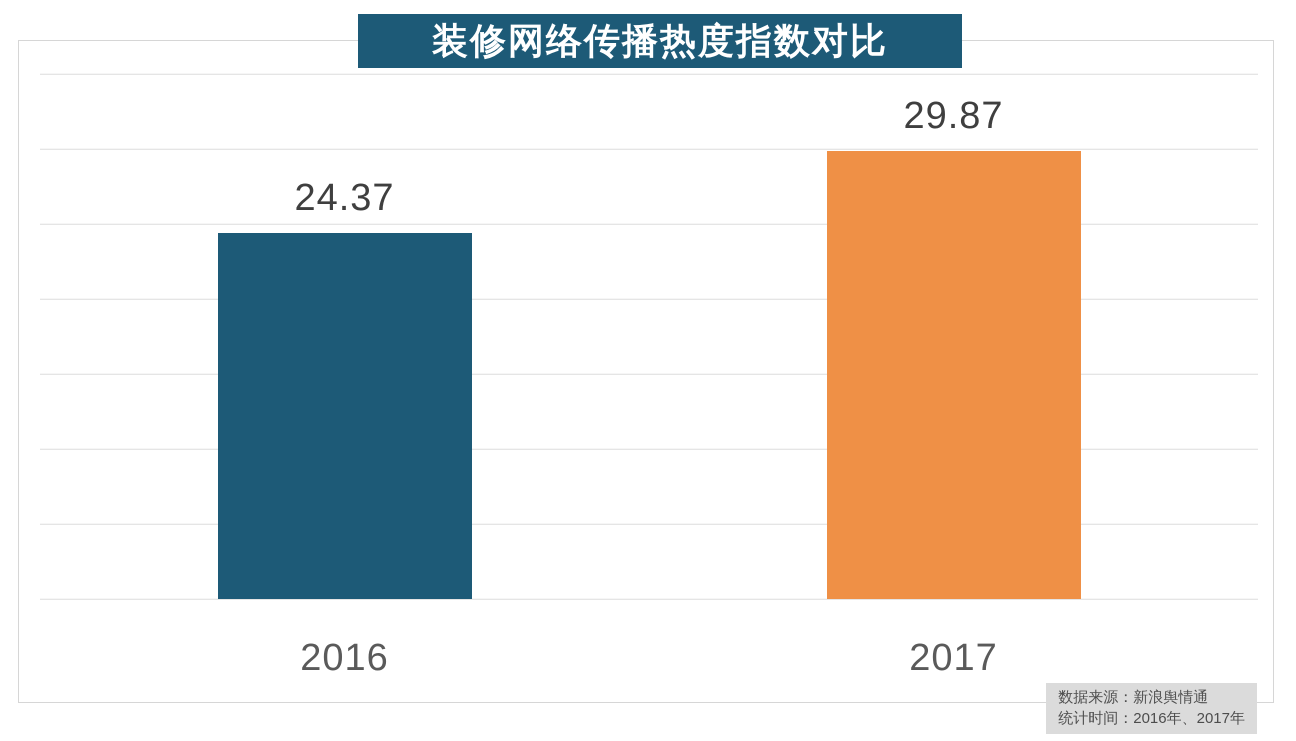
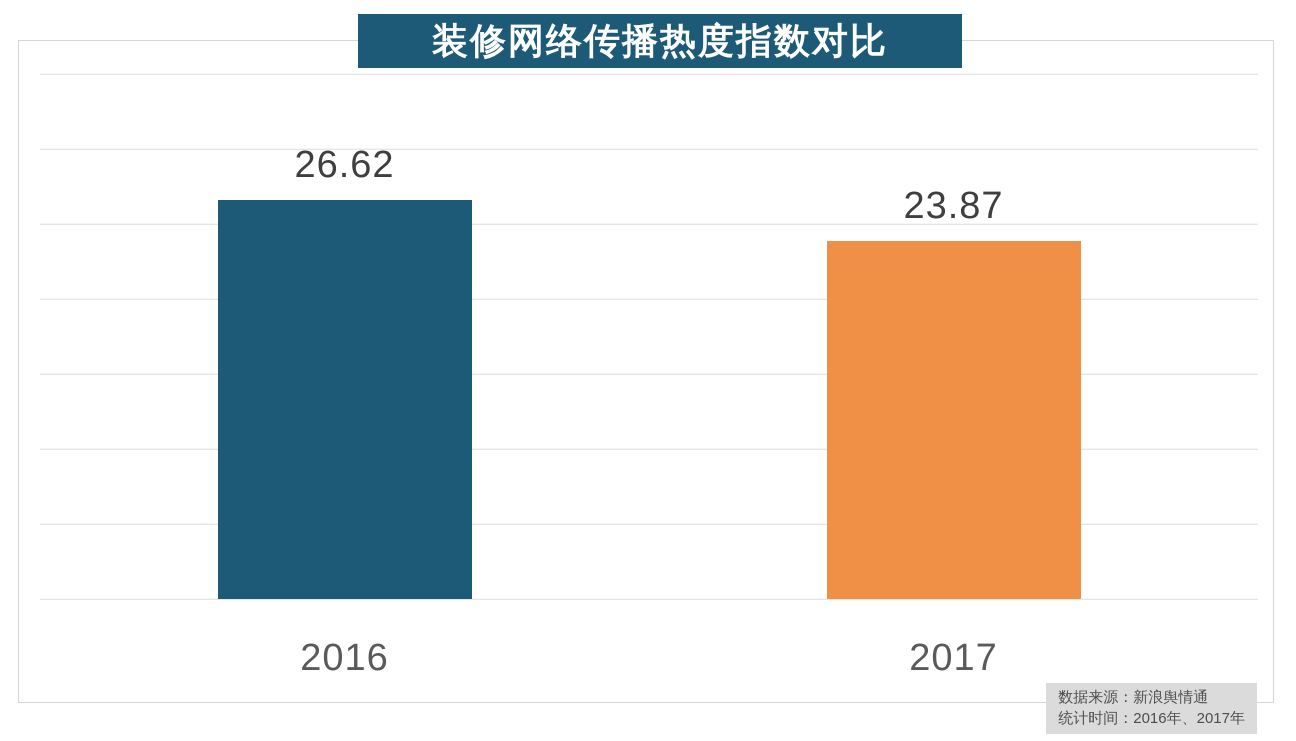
2016: 24.37 -> 26.62
2017: 29.87 -> 23.87
